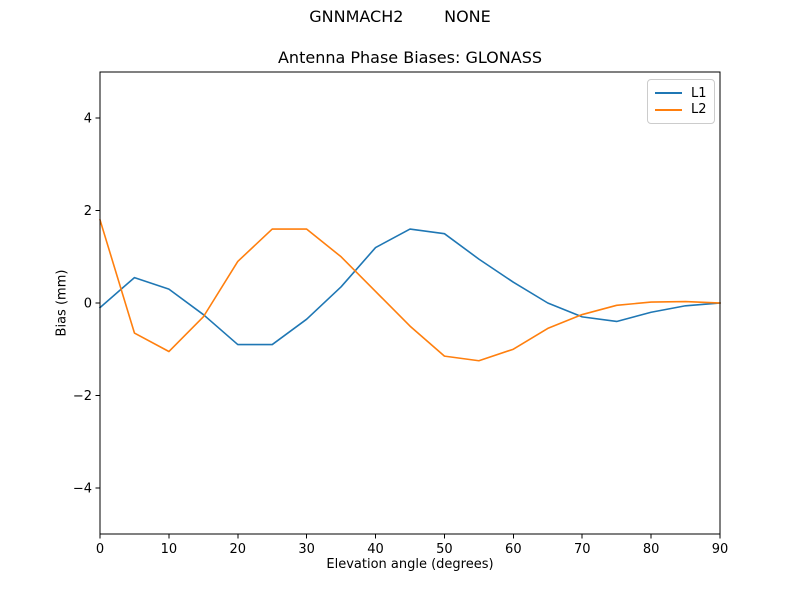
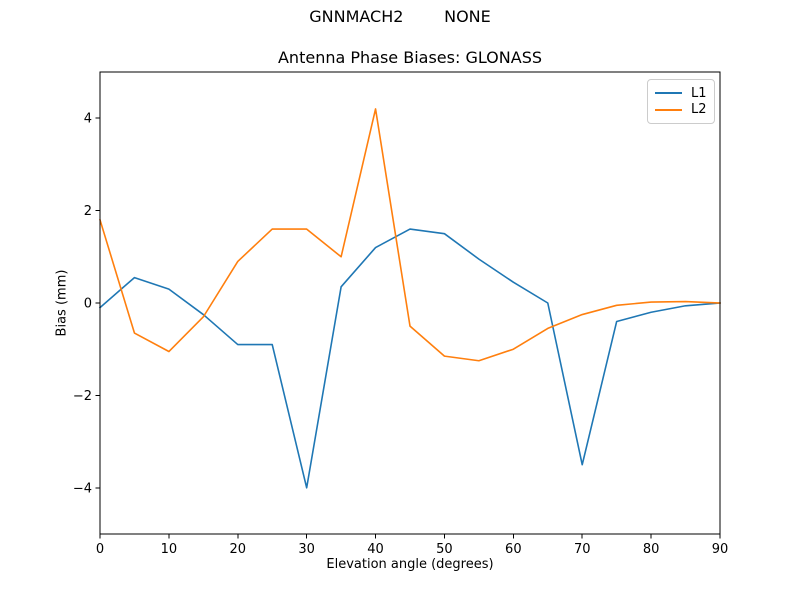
L1/30: -0.3 -> -4.0
L2/40: 0.2 -> 4.2
L1/70: -0.3 -> -3.5
